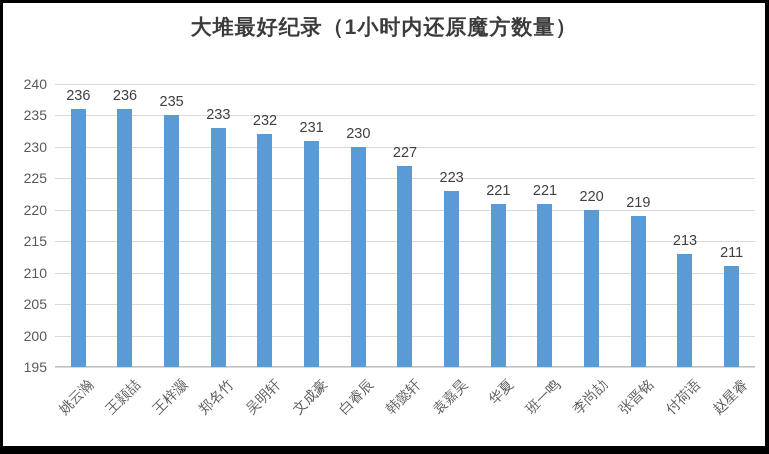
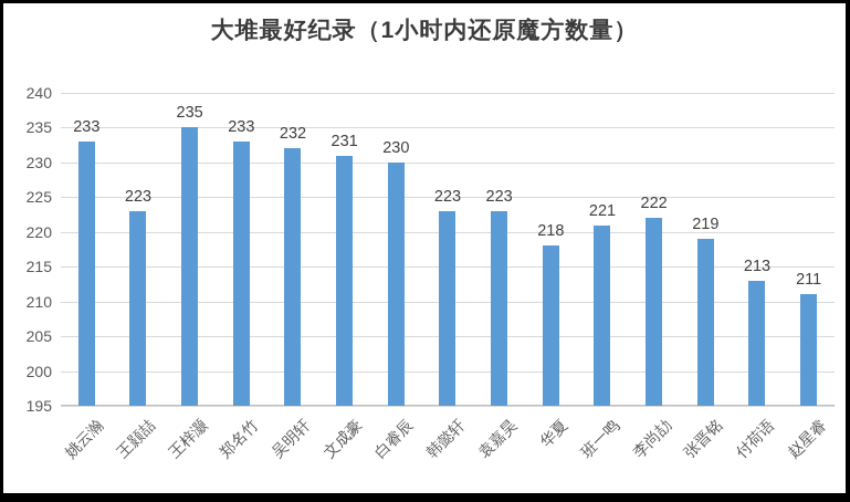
姚云瀚: 236 -> 233
王颢喆: 236 -> 223
韩懿轩: 227 -> 223
华夏: 221 -> 218
李尚劼: 220 -> 222
